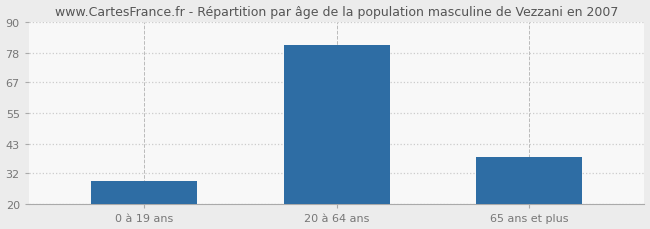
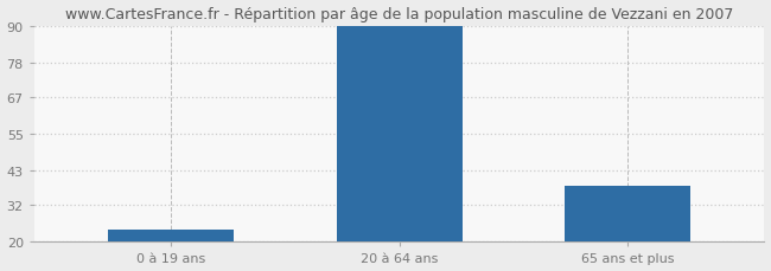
0 à 19 ans: 29 -> 24
20 à 64 ans: 81 -> 90
